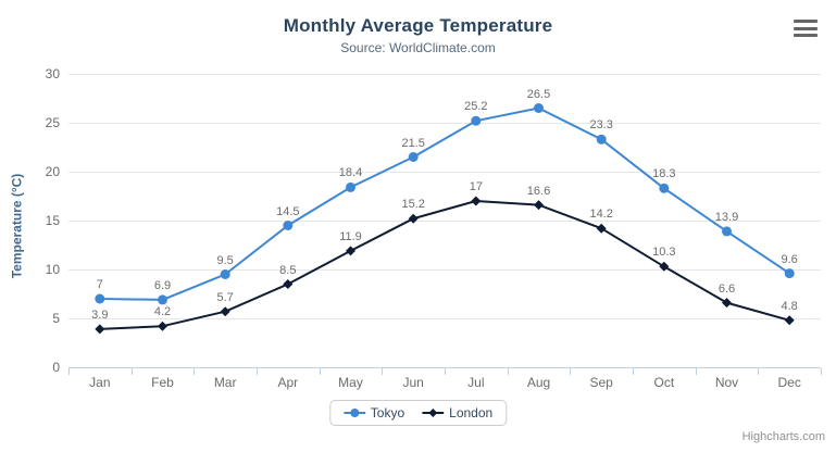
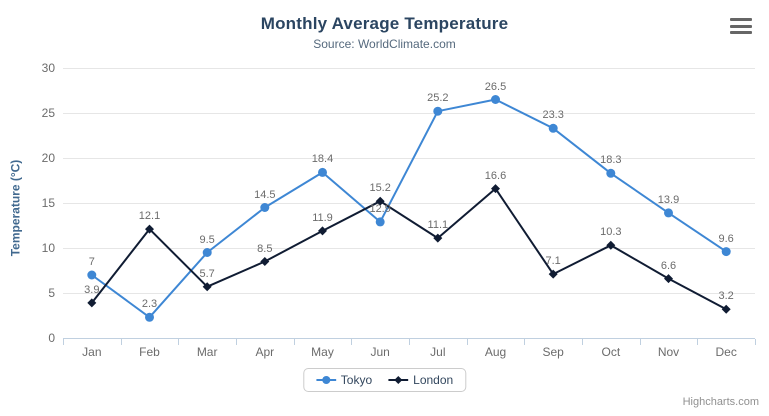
Tokyo/Feb: 6.9 -> 2.3
London/Feb: 4.2 -> 12.1
Tokyo/Jun: 21.5 -> 12.9
London/Jul: 17 -> 11.1
London/Sep: 14.2 -> 7.1
London/Dec: 4.8 -> 3.2
